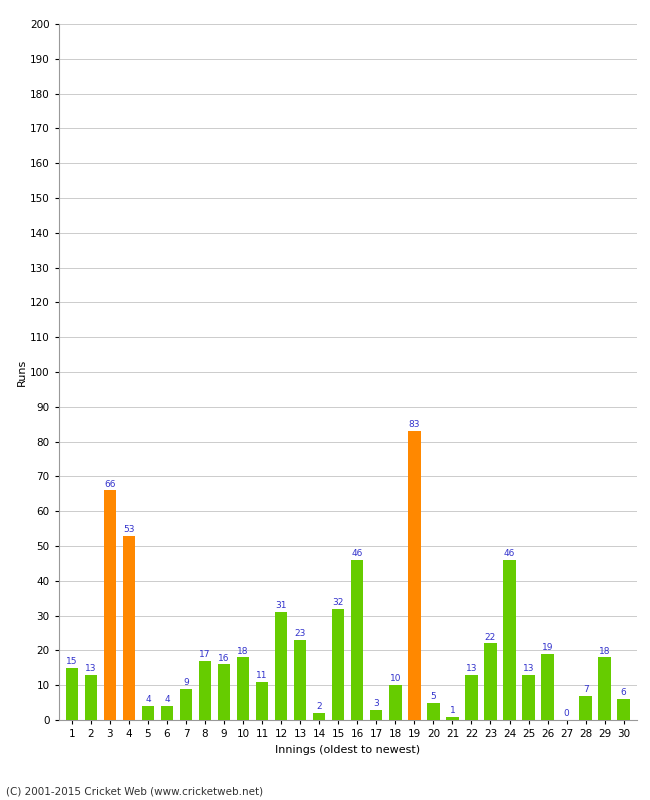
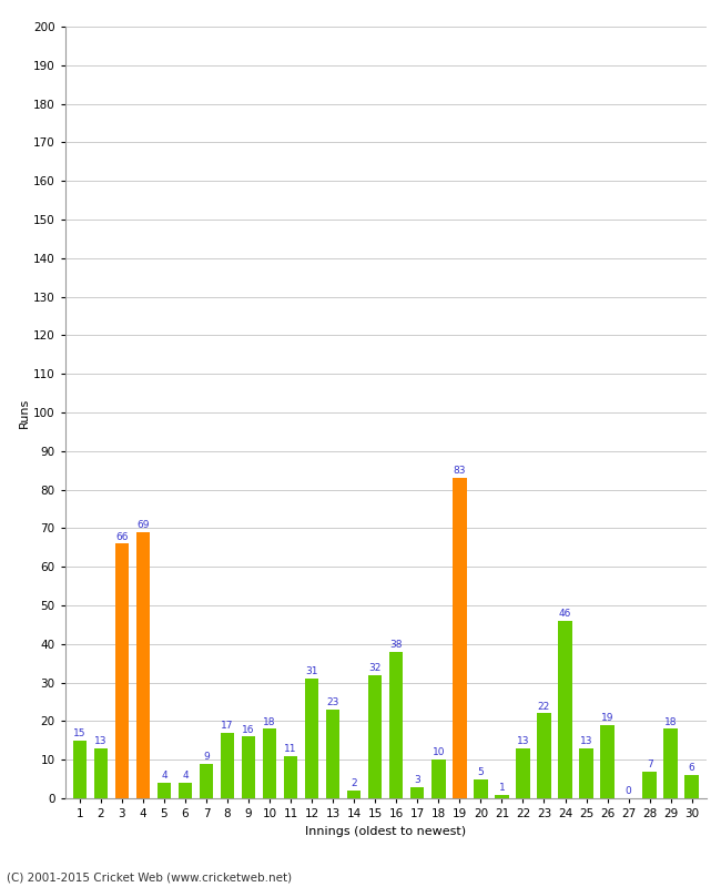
4: 53 -> 69
16: 46 -> 38
